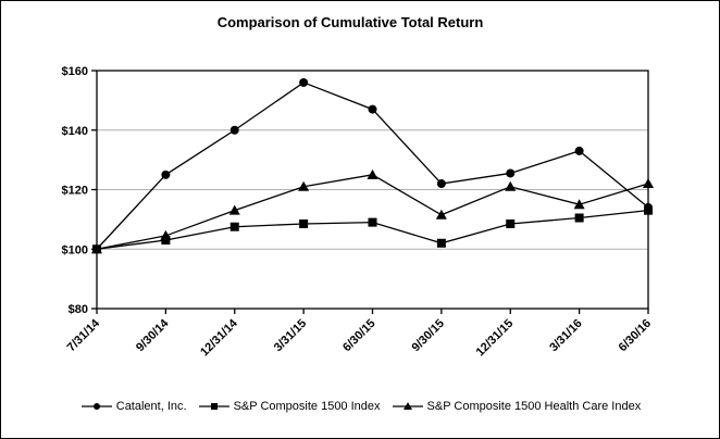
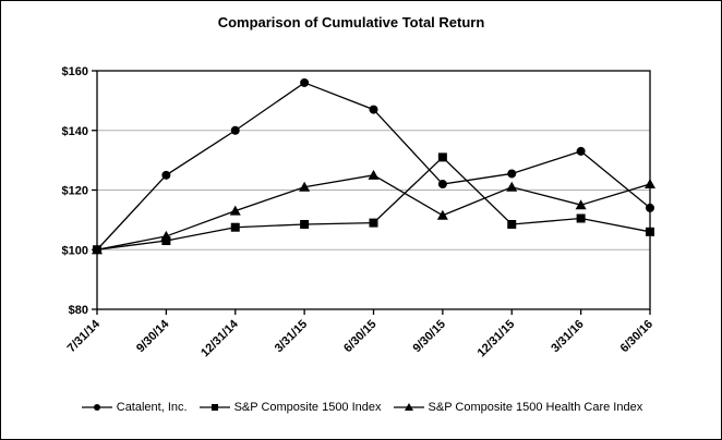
S&P Composite 1500 Index/9/30/15: $102 -> $131
S&P Composite 1500 Index/6/30/16: $113 -> $106
